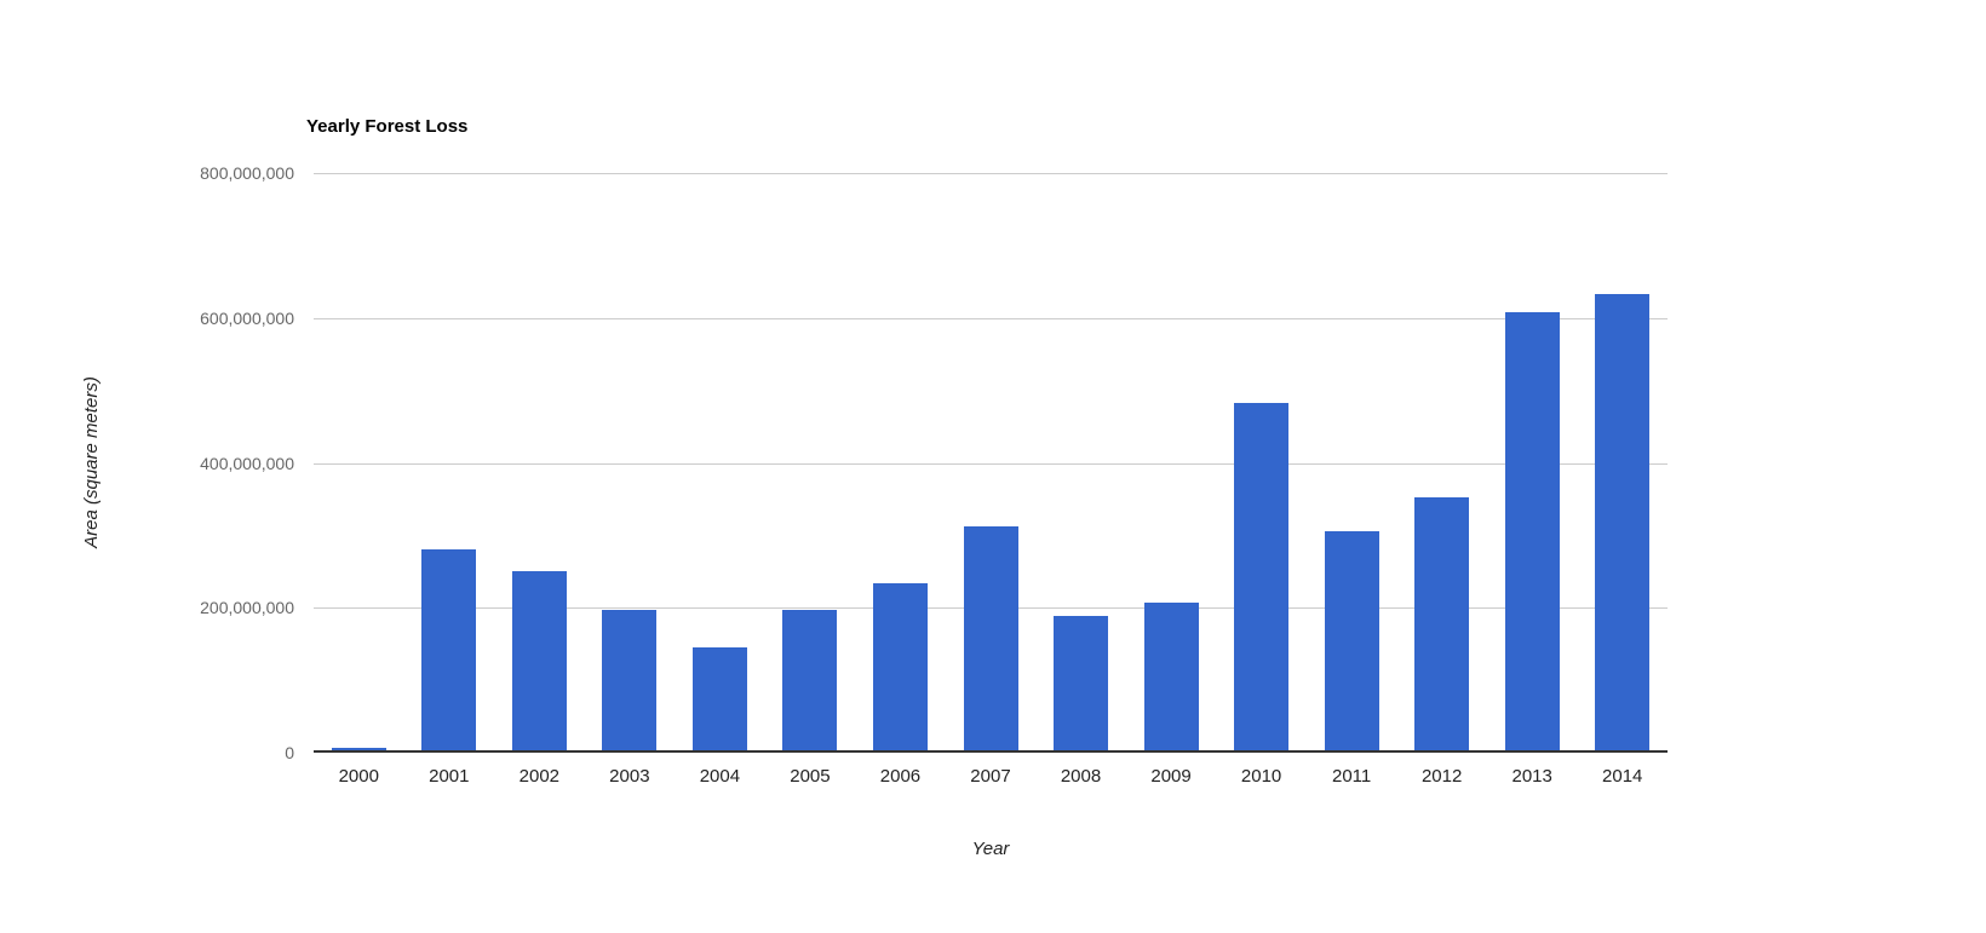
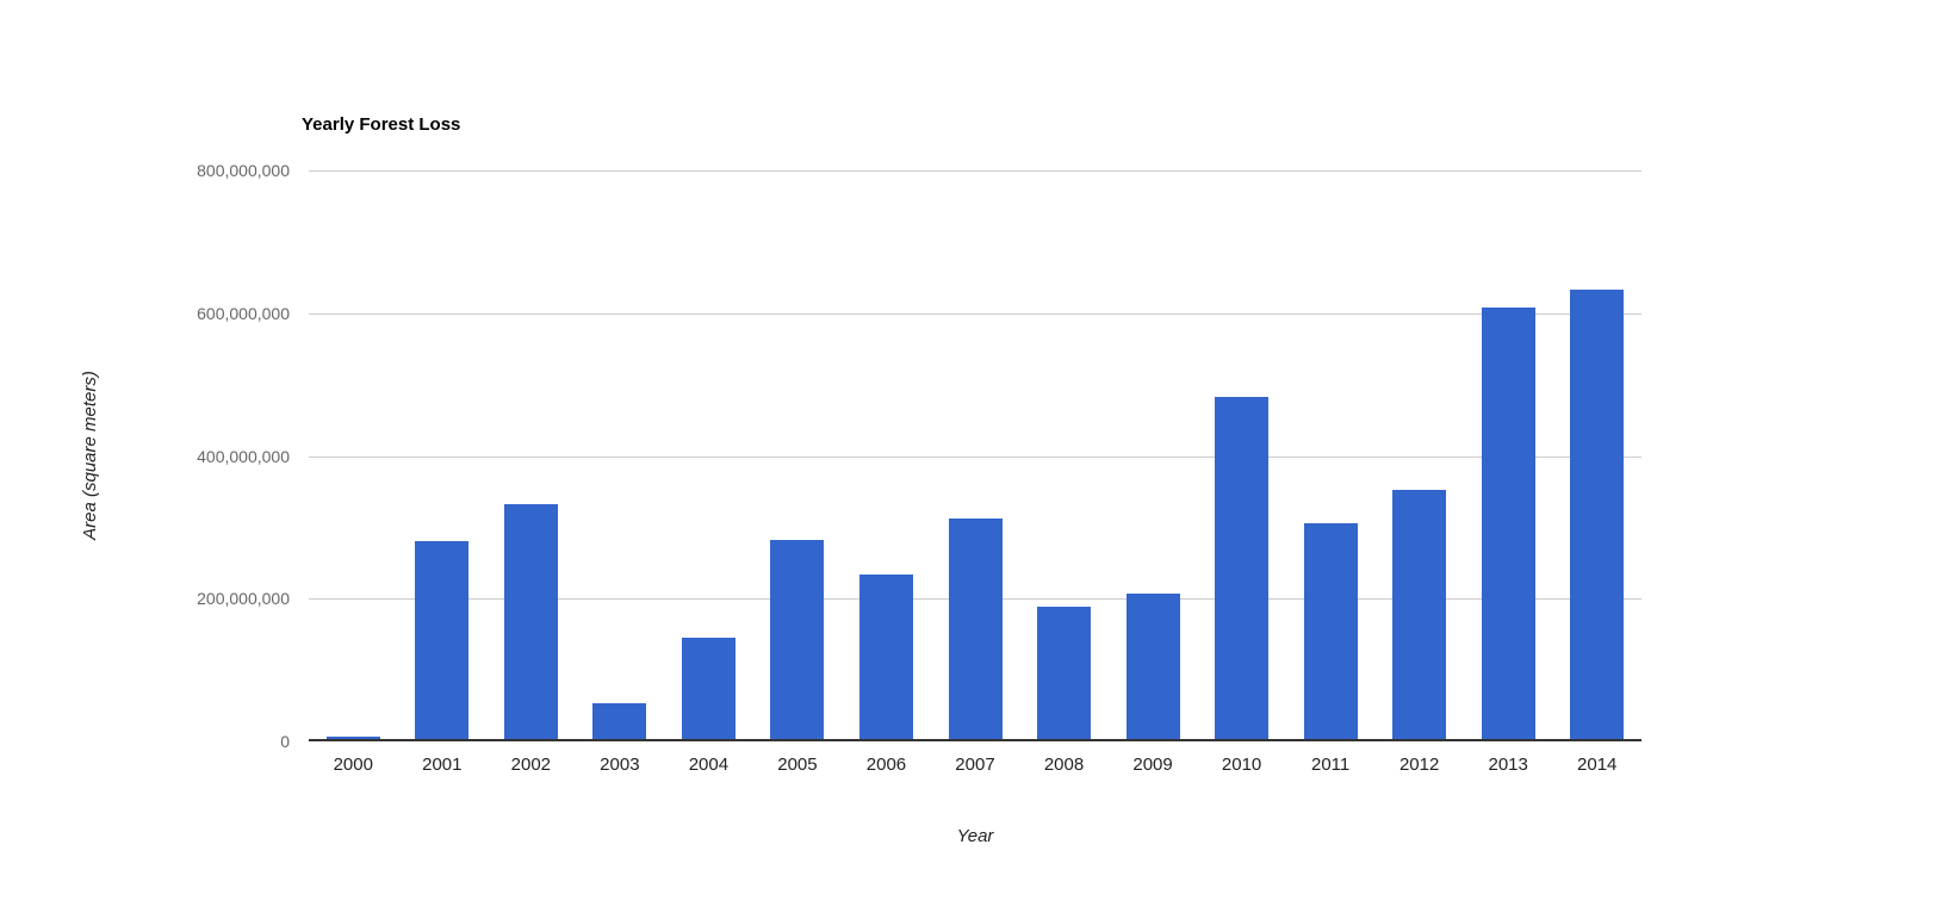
2002: 250000000 -> 330000000
2003: 190000000 -> 50000000
2005: 190000000 -> 280000000
